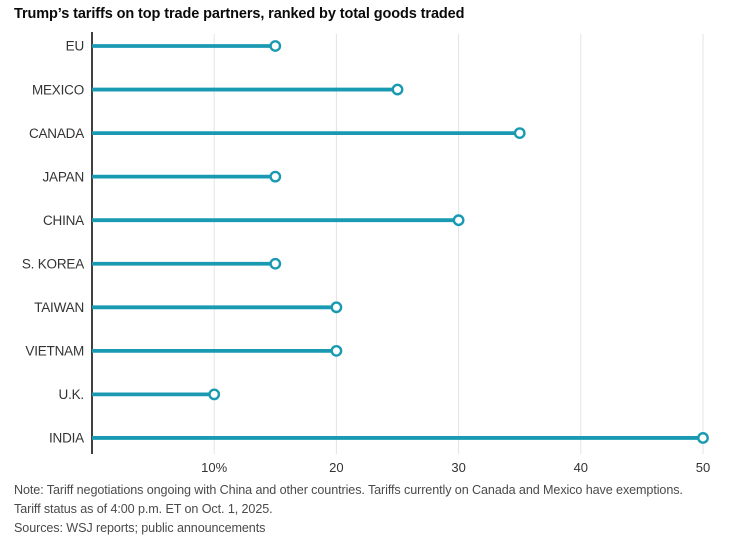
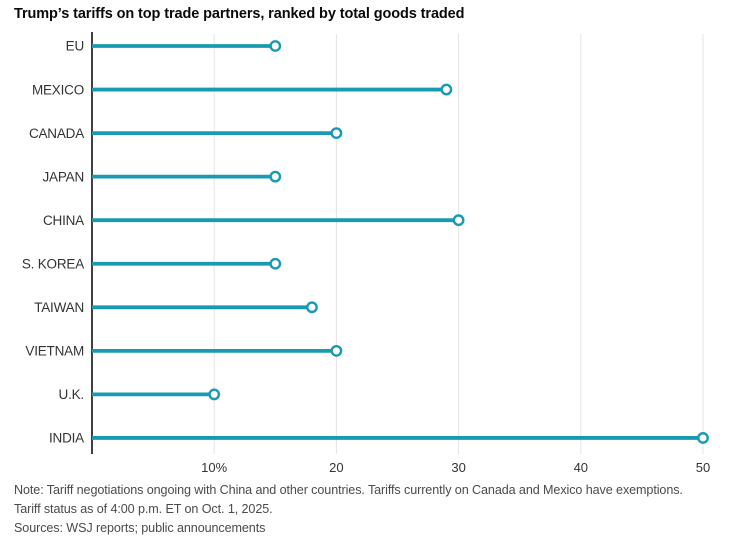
MEXICO: 25 -> 29
CANADA: 35 -> 20
TAIWAN: 20 -> 18
